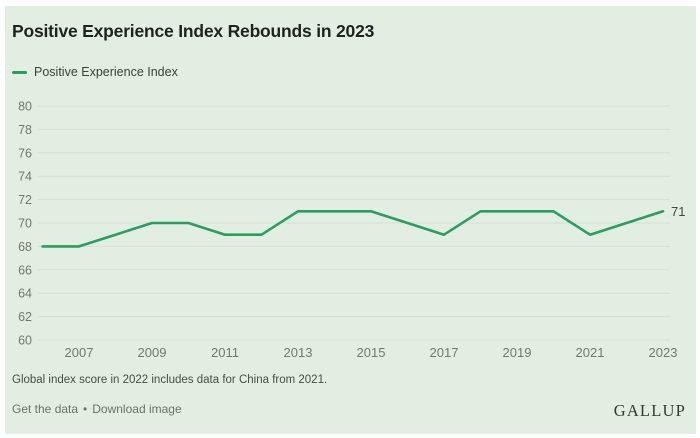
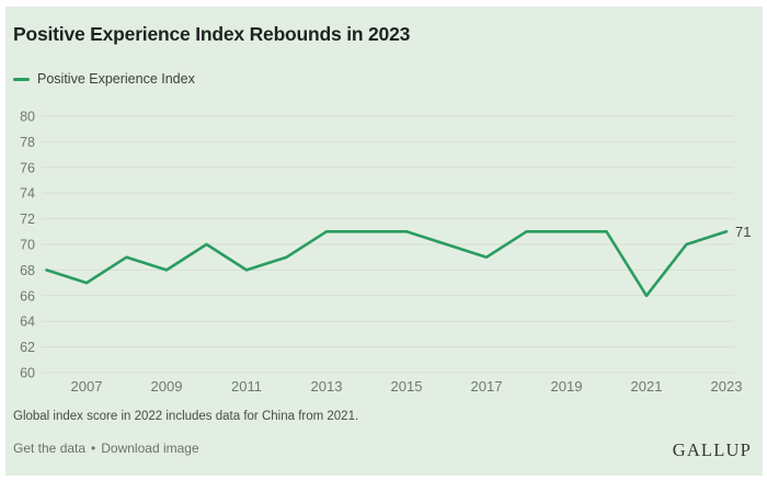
2007: 68 -> 67
2009: 70 -> 68
2011: 69 -> 68
2021: 69 -> 66
